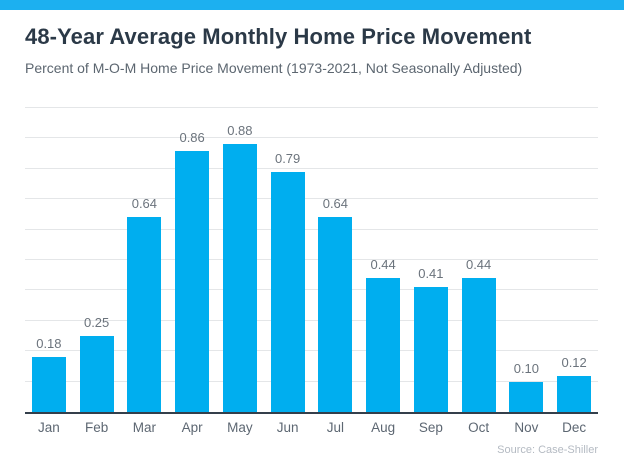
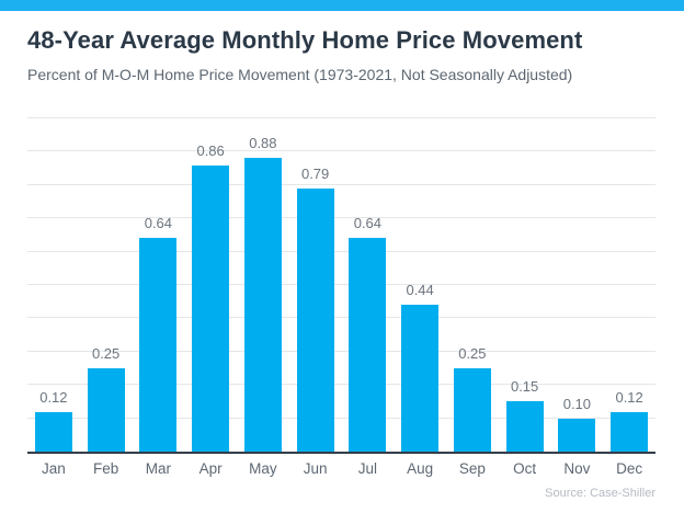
Jan: 0.18 -> 0.12
Sep: 0.41 -> 0.25
Oct: 0.44 -> 0.15
